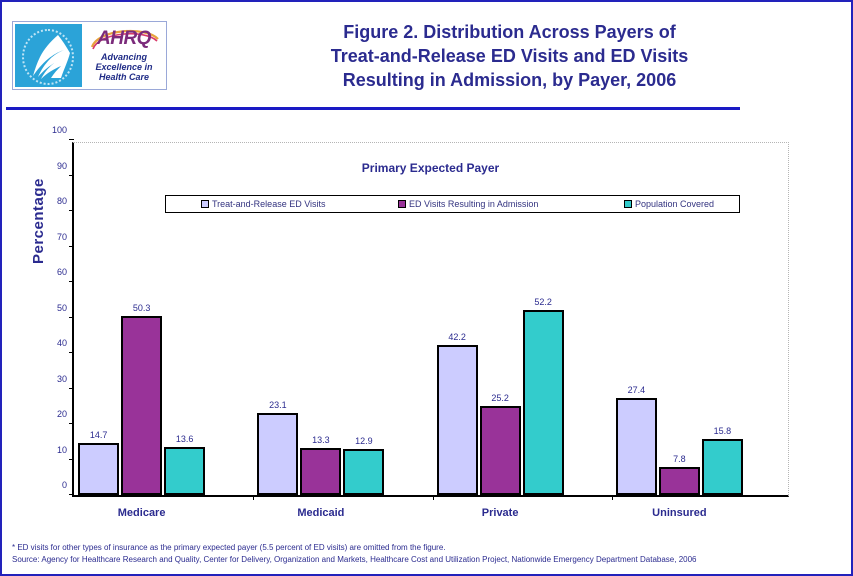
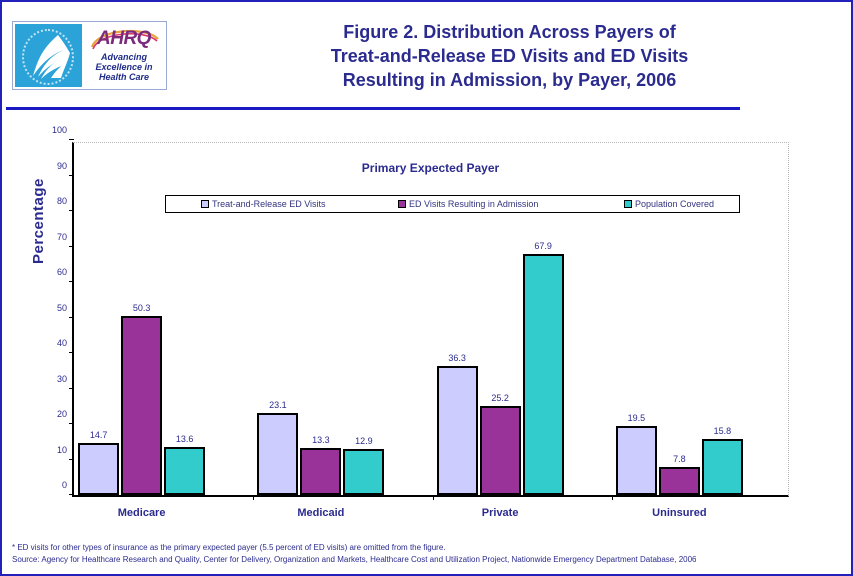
Treat-and-Release ED Visits/Private: 42.2 -> 36.3
Population Covered/Private: 52.2 -> 67.9
Treat-and-Release ED Visits/Uninsured: 27.4 -> 19.5
